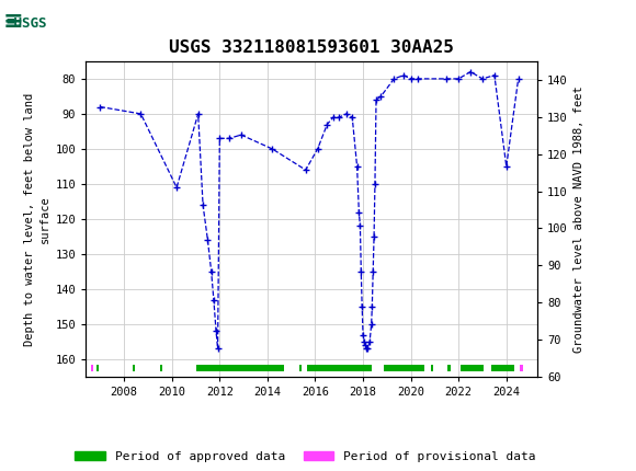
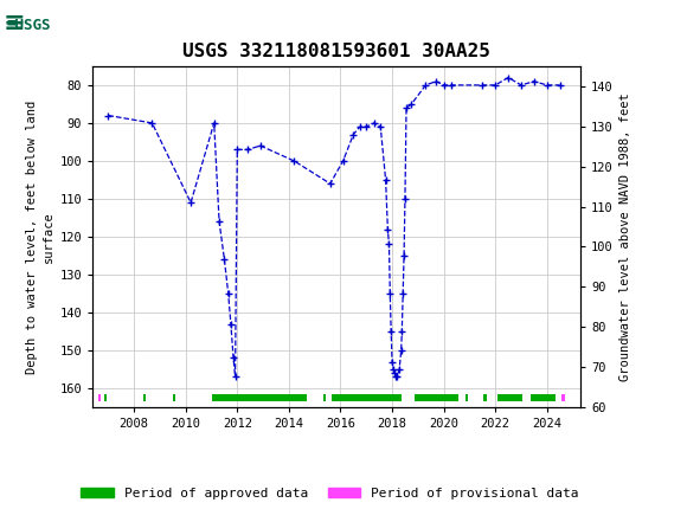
2024: 105 -> 80
